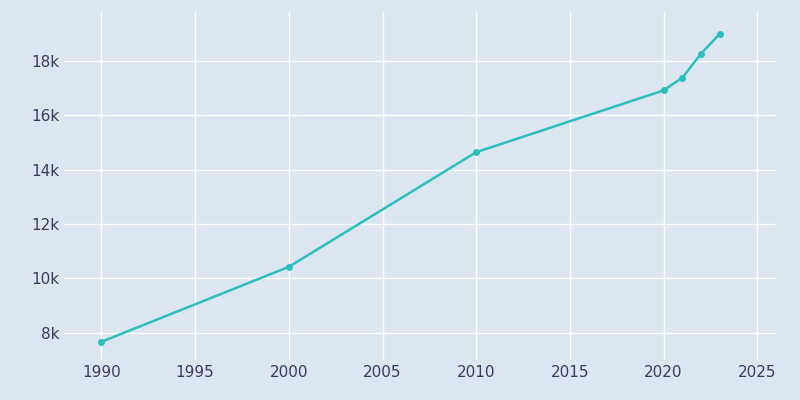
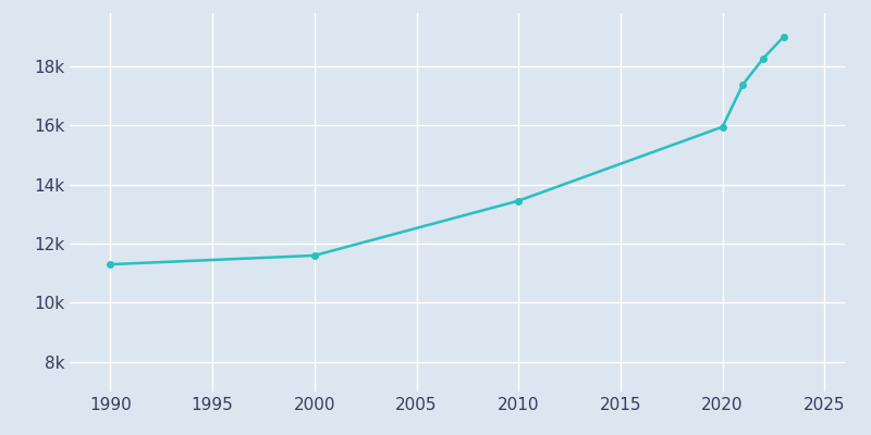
1990: 7.67k -> 11.30k
2000: 10.43k -> 11.60k
2010: 14.64k -> 13.45k
2020: 16.92k -> 15.95k
